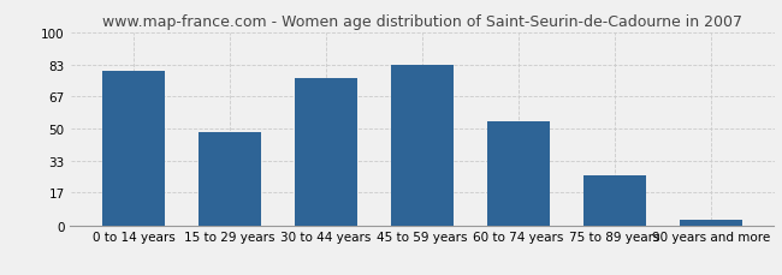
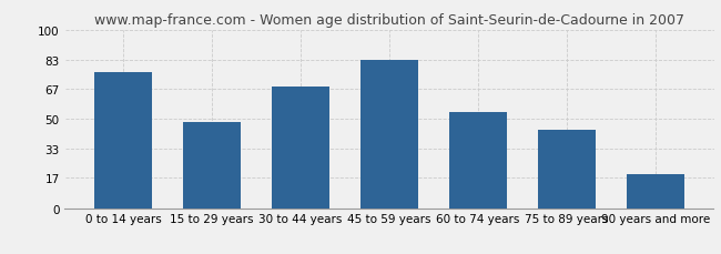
0 to 14 years: 80 -> 76
30 to 44 years: 76 -> 68
75 to 89 years: 26 -> 44
90 years and more: 3 -> 19
